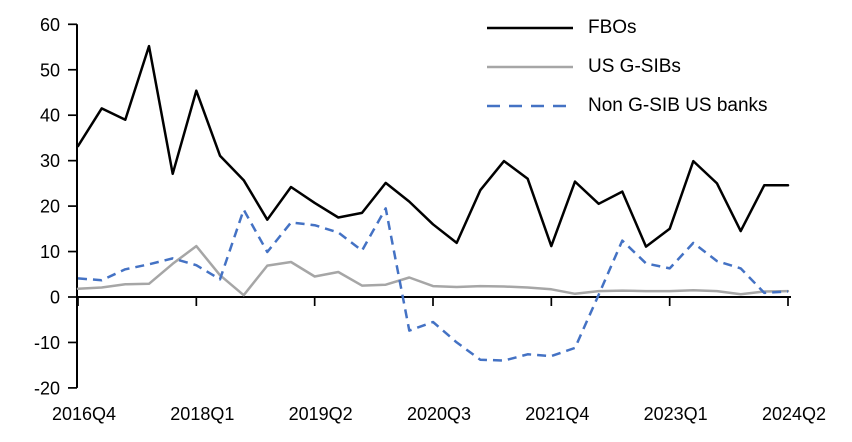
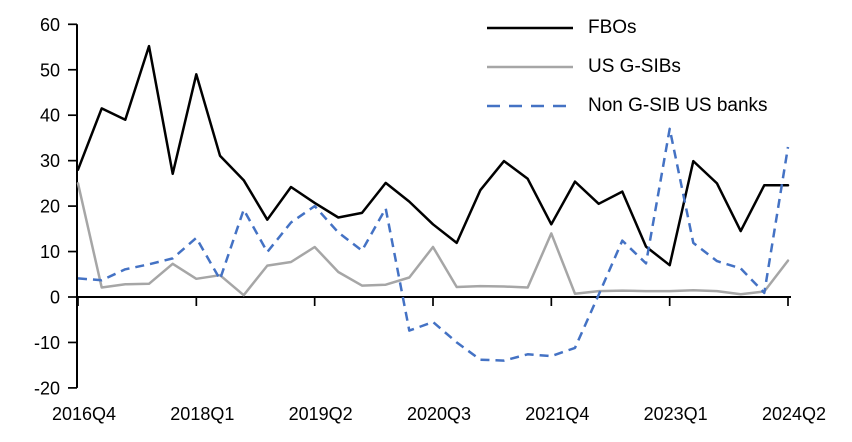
FBOs/2016Q4: 33 -> 28
US G-SIBs/2016Q4: 2 -> 25
FBOs/2018Q1: 45 -> 49
US G-SIBs/2018Q1: 11 -> 4
Non G-SIB US banks/2018Q1: 7 -> 13
US G-SIBs/2019Q2: 4 -> 11
Non G-SIB US banks/2019Q2: 16 -> 20
US G-SIBs/2020Q3: 2 -> 11
FBOs/2021Q4: 11 -> 16
US G-SIBs/2021Q4: 2 -> 14
FBOs/2023Q1: 15 -> 7
Non G-SIB US banks/2023Q1: 6 -> 37
US G-SIBs/2024Q2: 1 -> 8
Non G-SIB US banks/2024Q2: 1 -> 33
